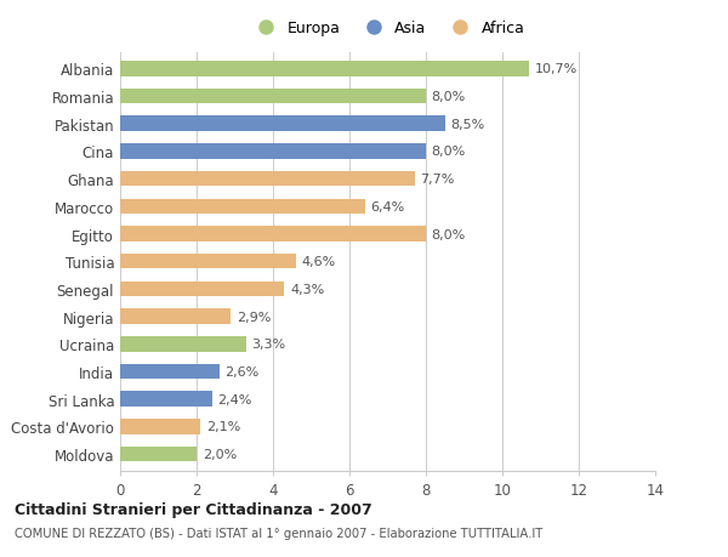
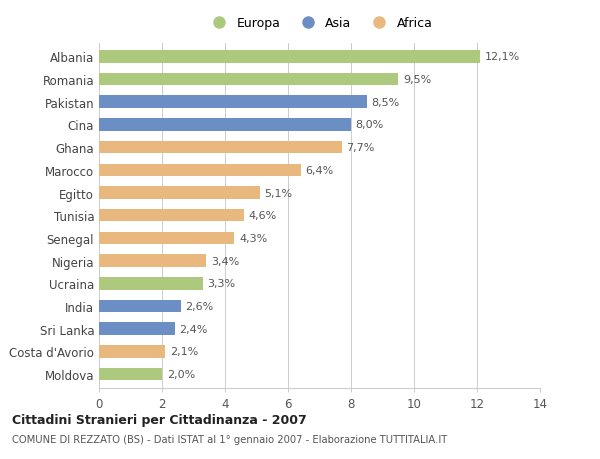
Albania: 10,7% -> 12,1%
Romania: 8,0% -> 9,5%
Egitto: 8,0% -> 5,1%
Nigeria: 2,9% -> 3,4%
